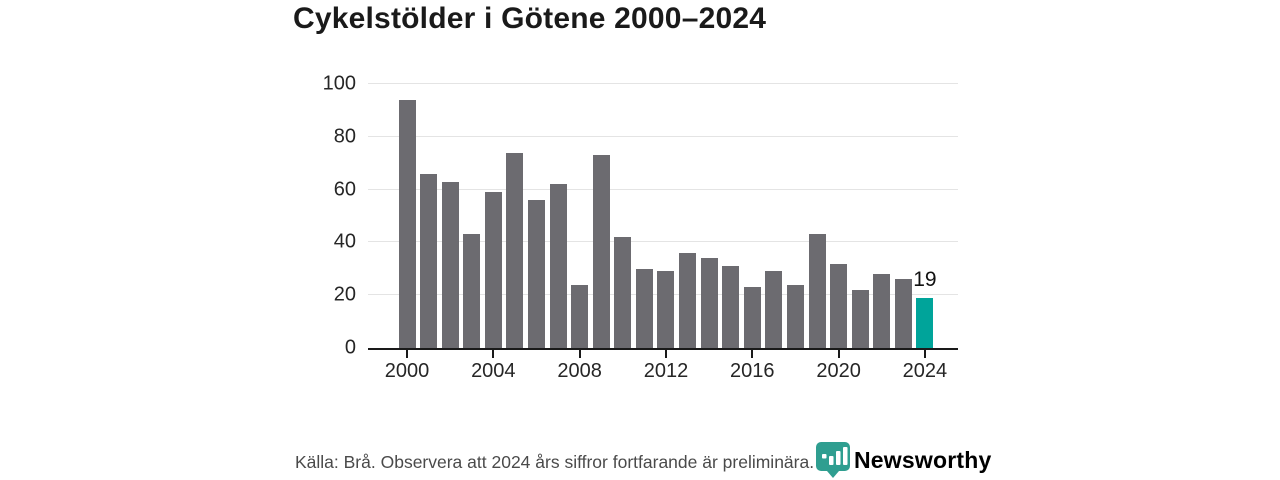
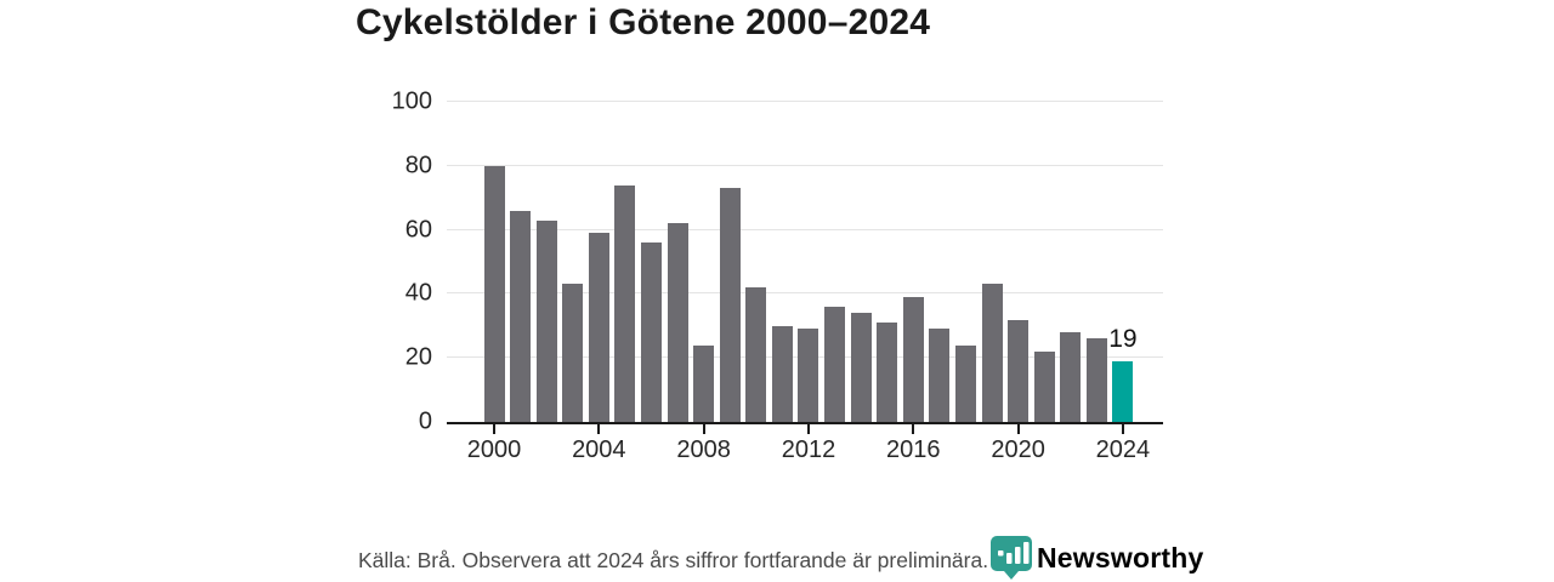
2000: 94 -> 80
2016: 23 -> 39
